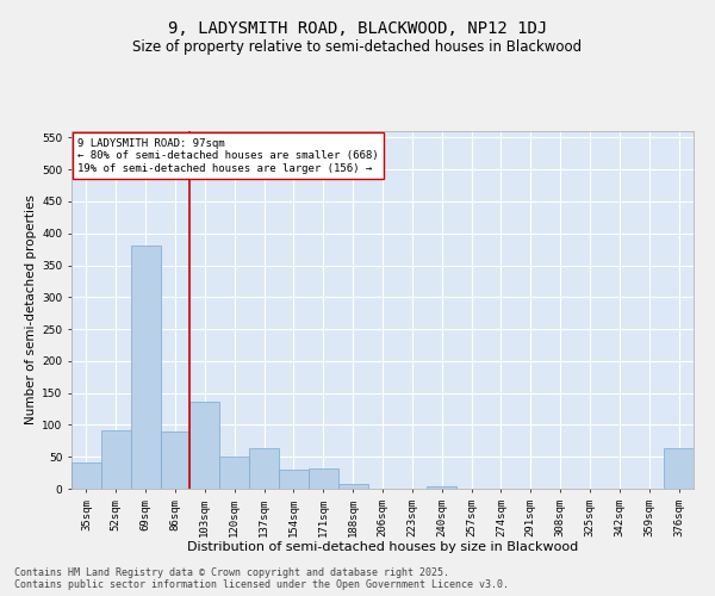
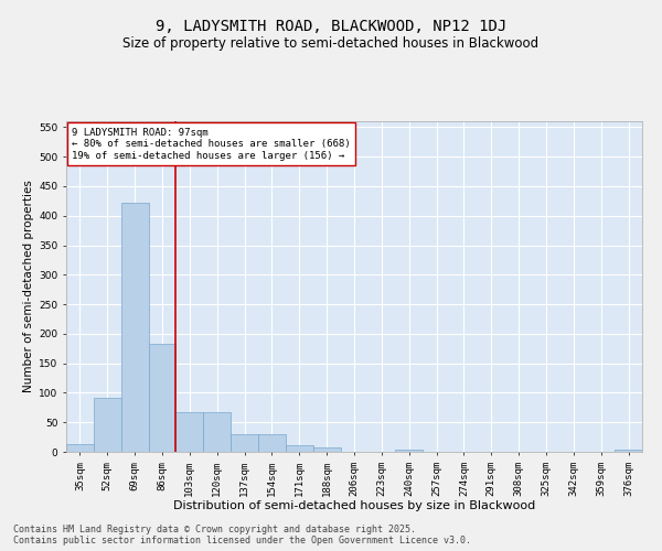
35sqm: 42 -> 14
69sqm: 380 -> 422
86sqm: 90 -> 183
103sqm: 136 -> 68
120sqm: 50 -> 68
137sqm: 64 -> 30
171sqm: 32 -> 12
376sqm: 64 -> 3
